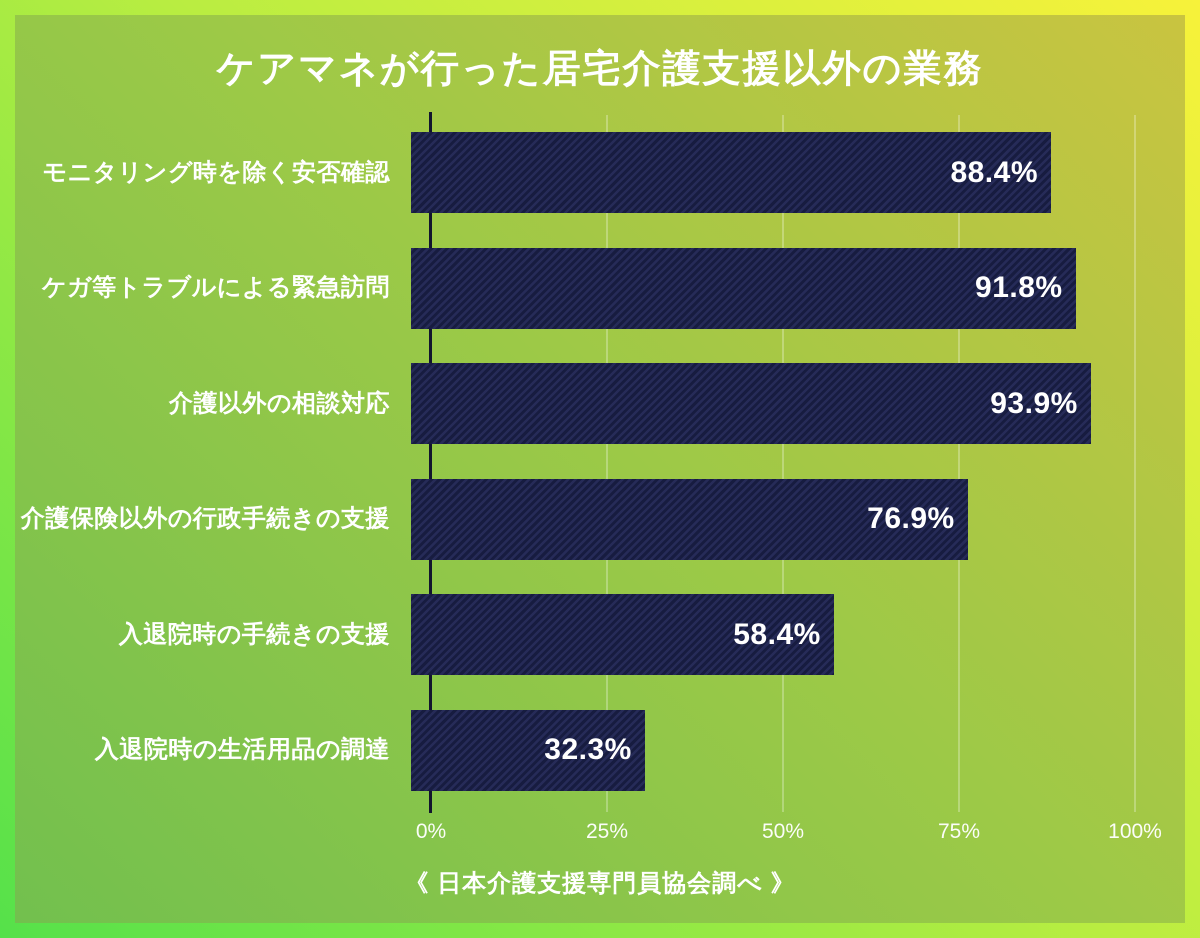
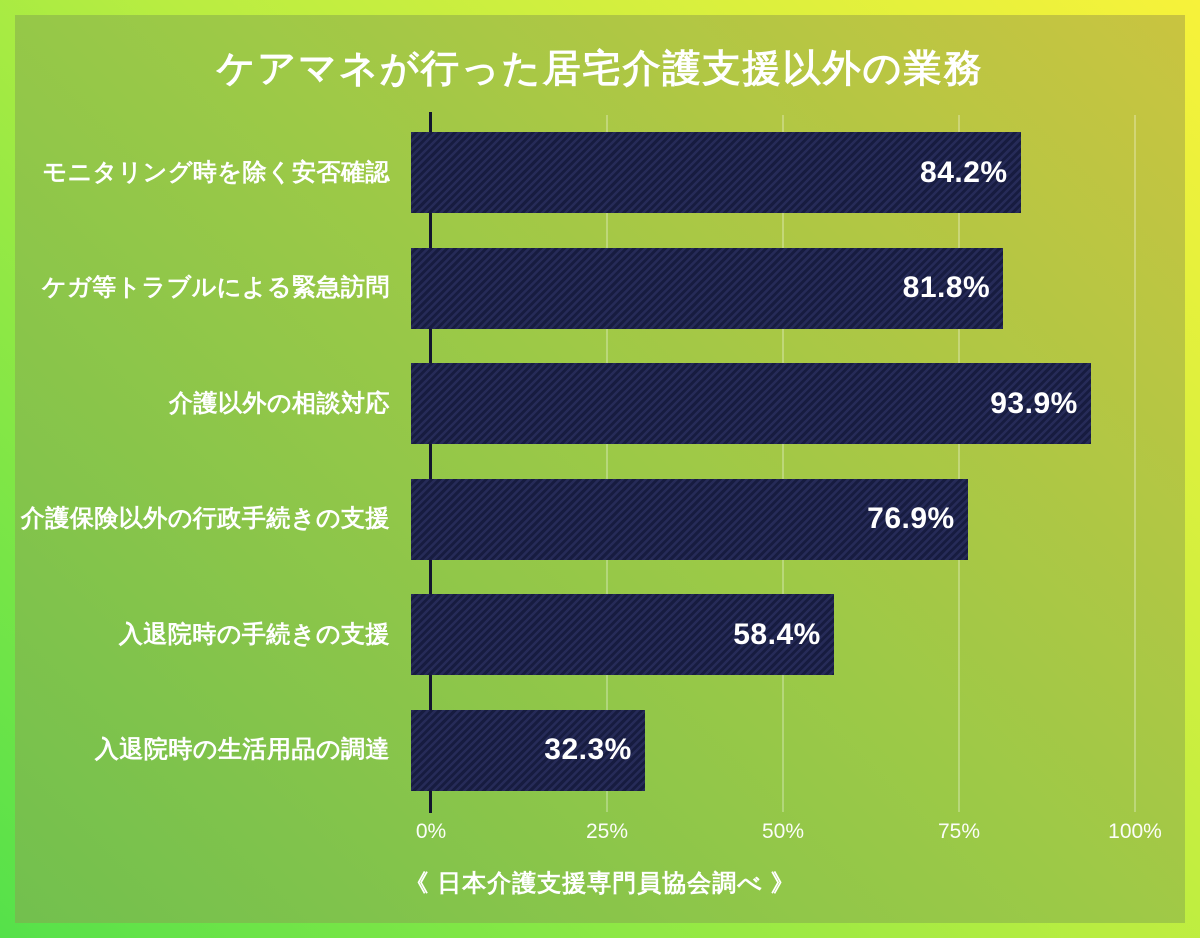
モニタリング時を除く安否確認: 88.4% -> 84.2%
ケガ等トラブルによる緊急訪問: 91.8% -> 81.8%
